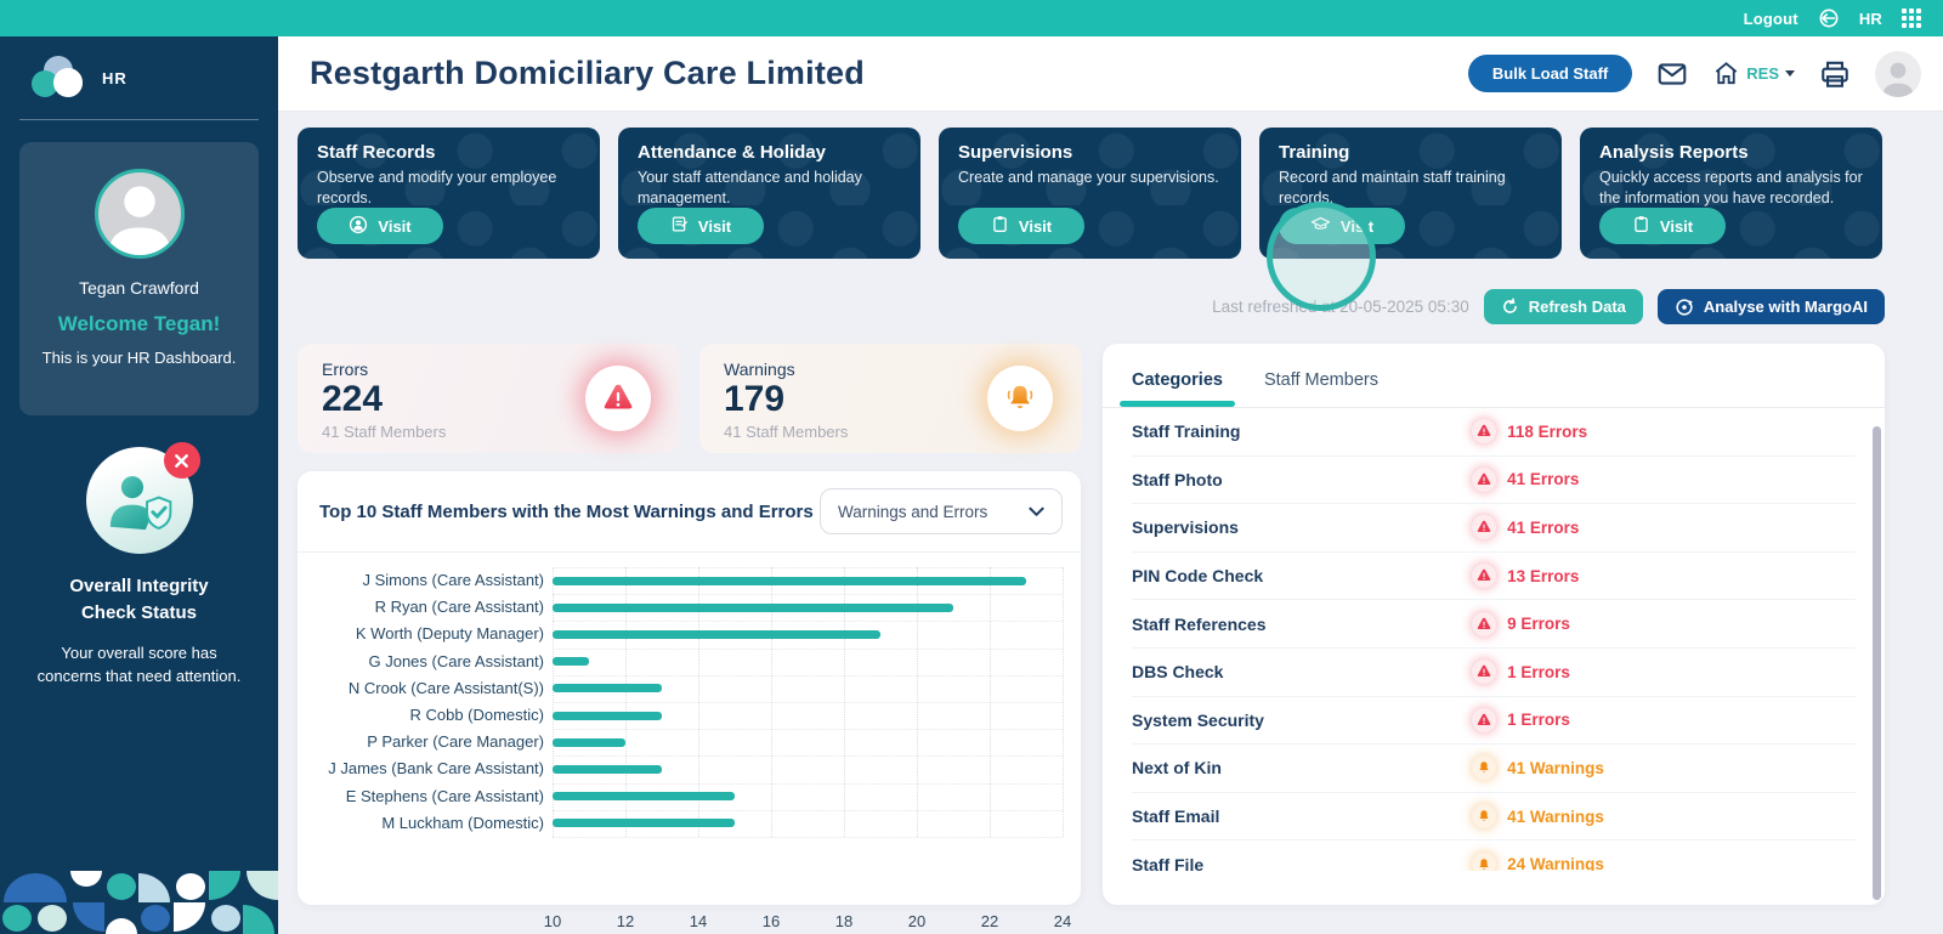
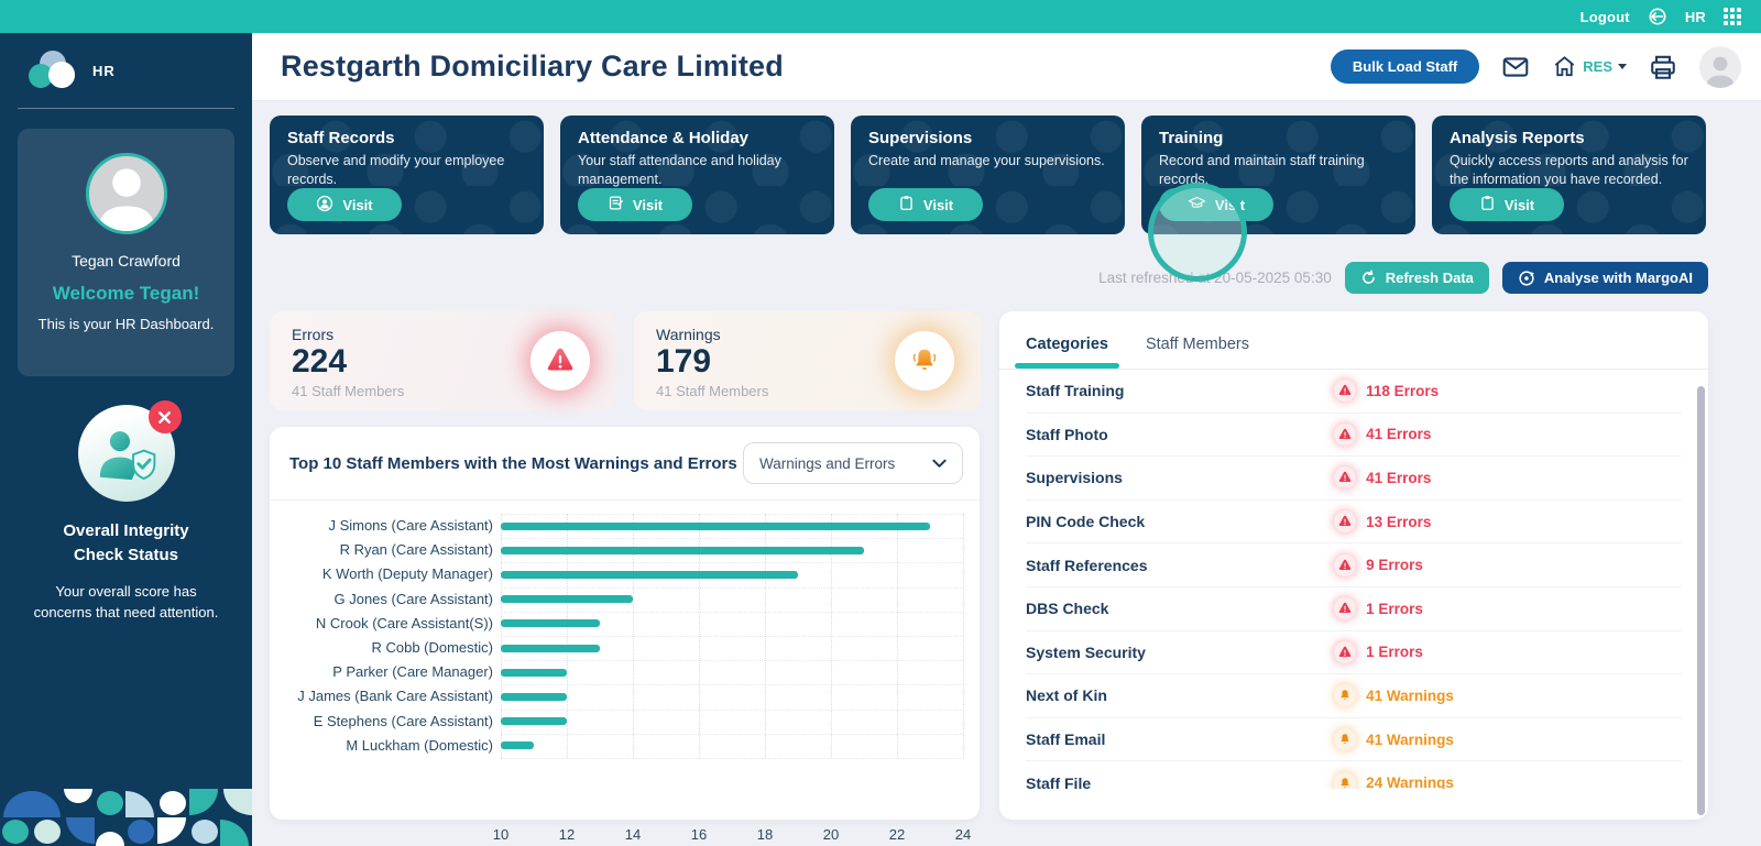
G Jones (Care Assistant): 11 -> 14
J James (Bank Care Assistant): 13 -> 12
E Stephens (Care Assistant): 15 -> 12
M Luckham (Domestic): 15 -> 11
